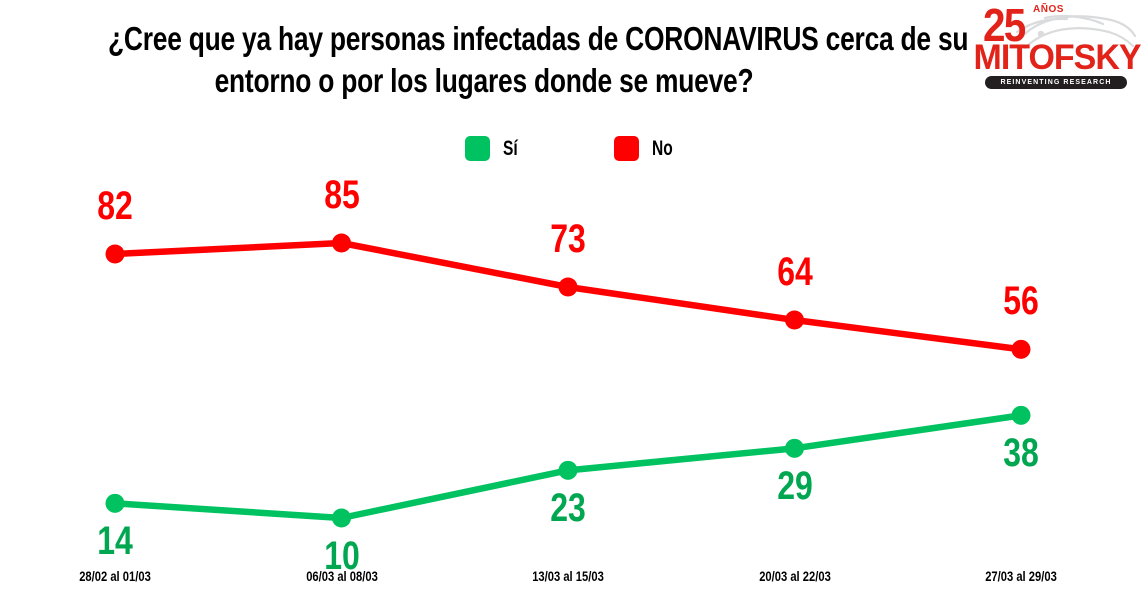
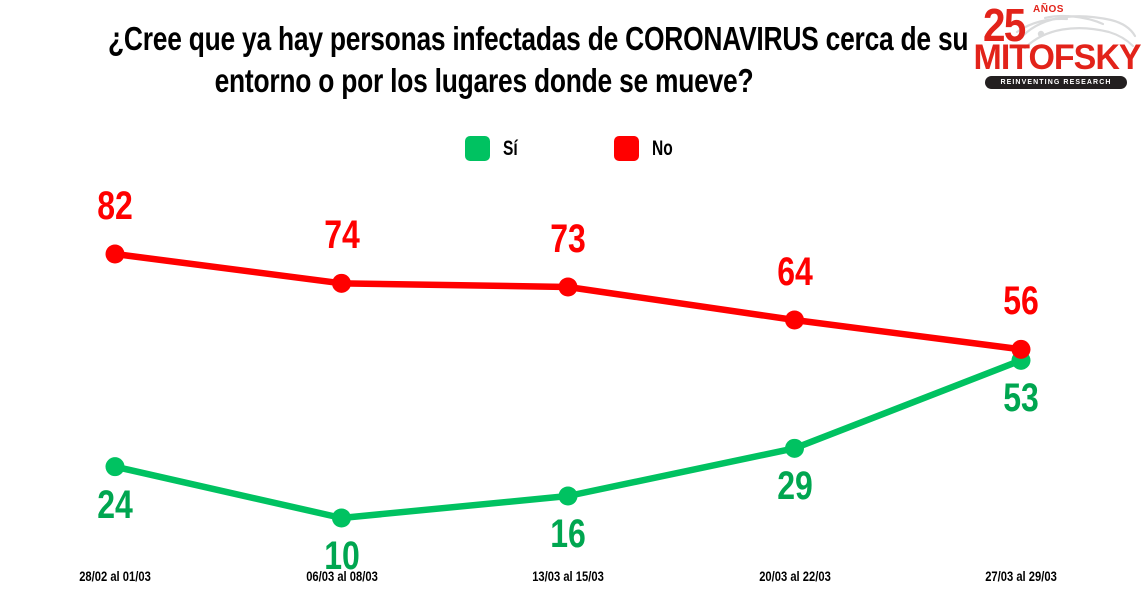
Sí/28/02 al 01/03: 14 -> 24
No/06/03 al 08/03: 85 -> 74
Sí/13/03 al 15/03: 23 -> 16
Sí/27/03 al 29/03: 38 -> 53
